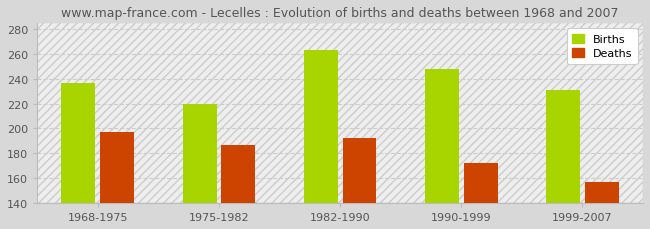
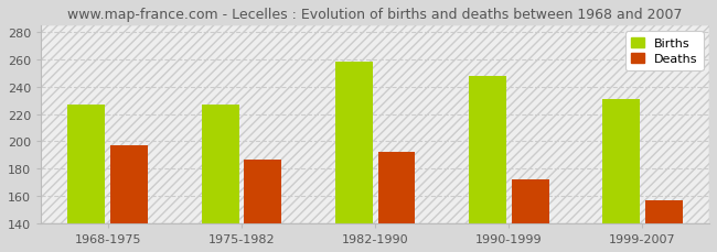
Births/1968-1975: 237 -> 227
Births/1975-1982: 220 -> 227
Births/1982-1990: 263 -> 258
